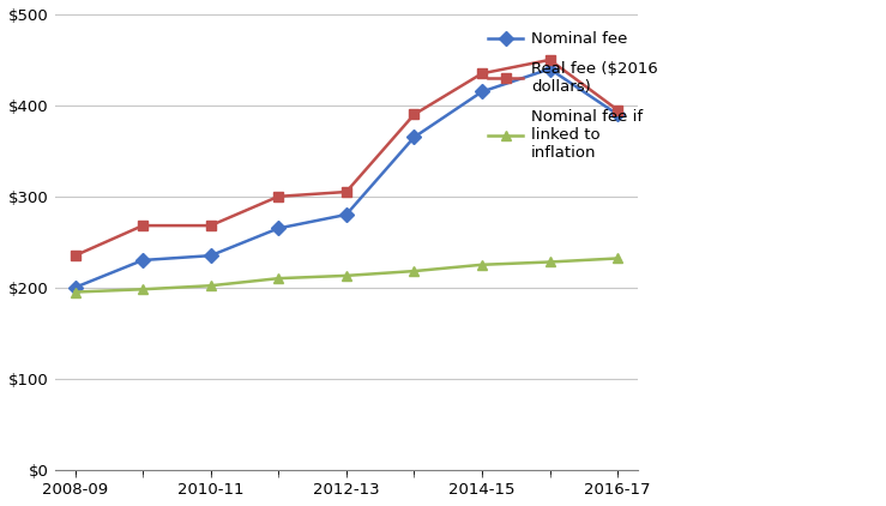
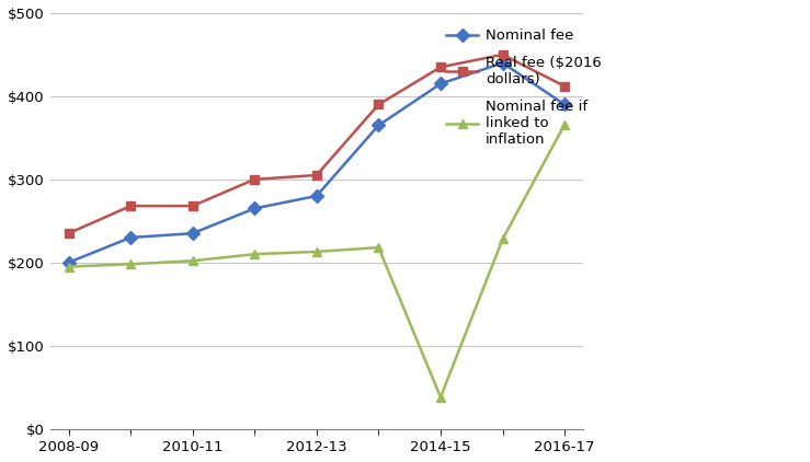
Nominal fee if linked to inflation/2014-15: $225 -> $38
Real fee ($2016 dollars)/2016-17: $395 -> $412
Nominal fee if linked to inflation/2016-17: $232 -> $366
